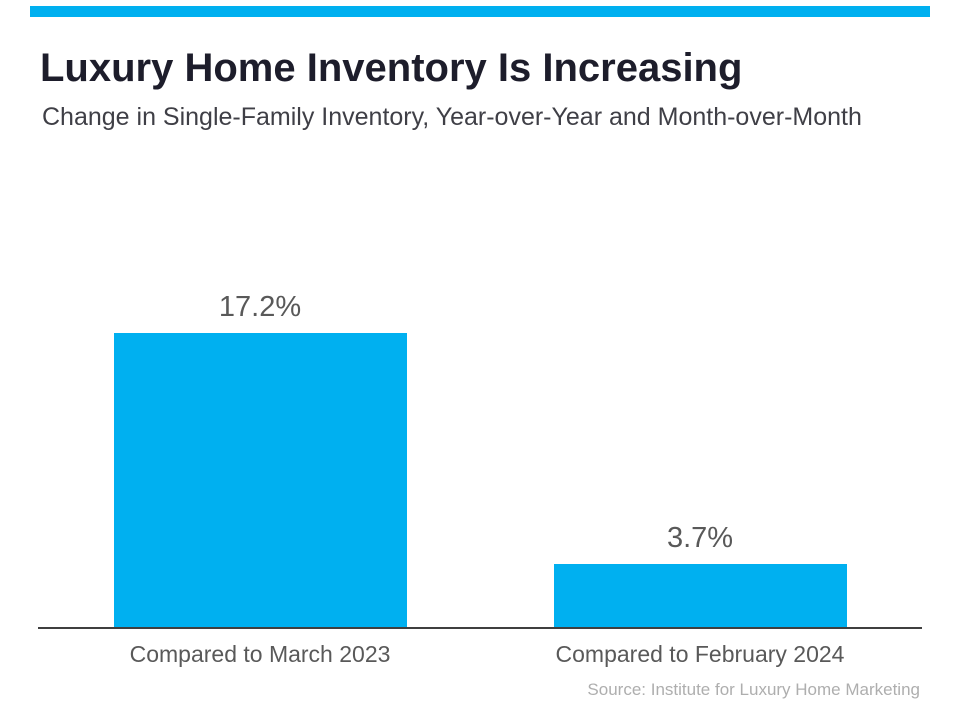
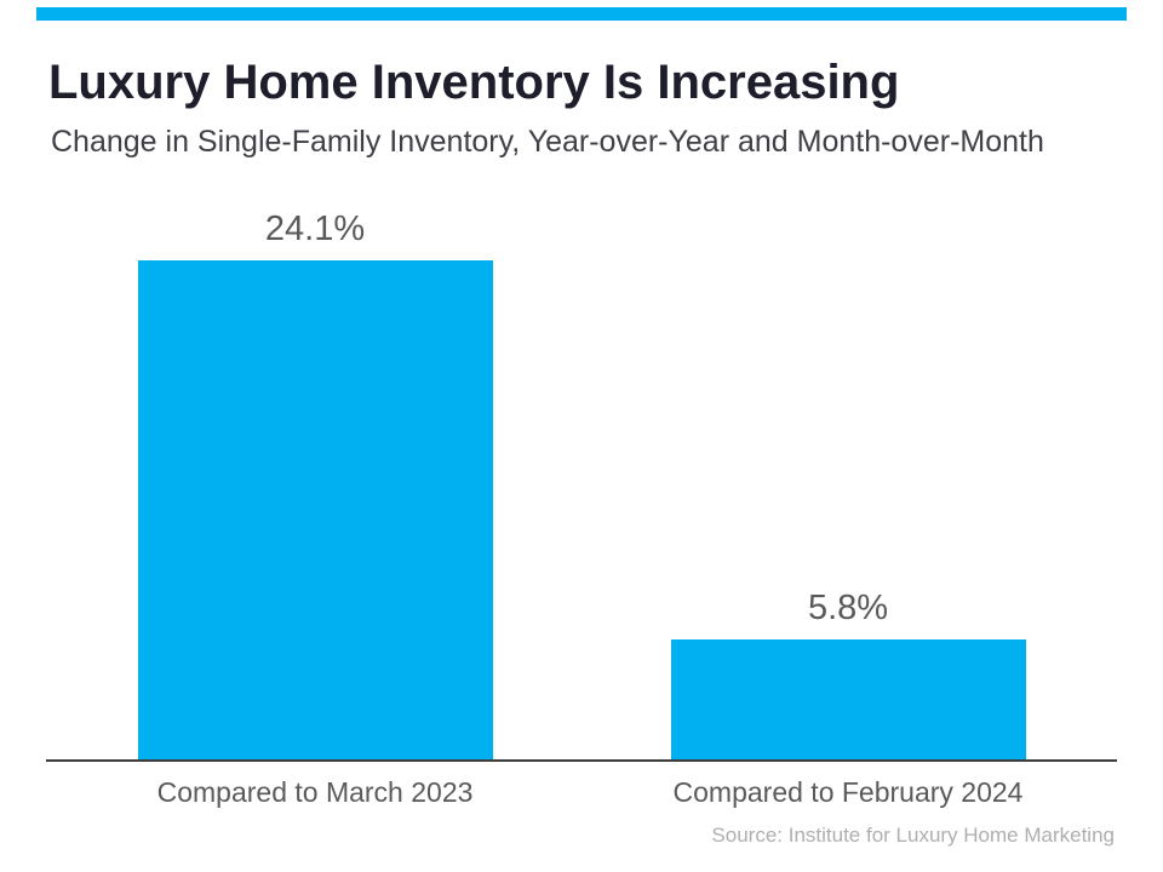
Compared to March 2023: 17.2% -> 24.1%
Compared to February 2024: 3.7% -> 5.8%
